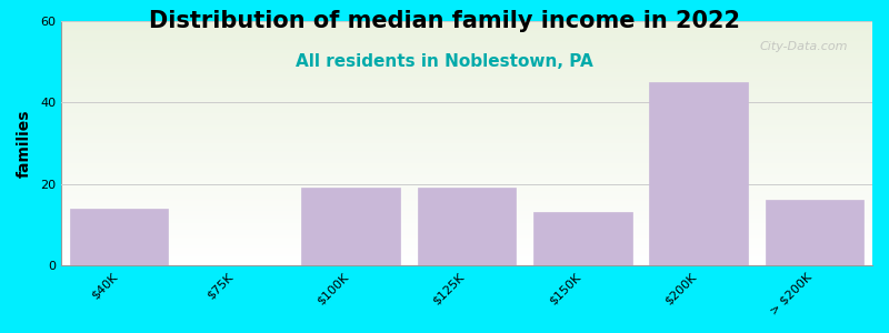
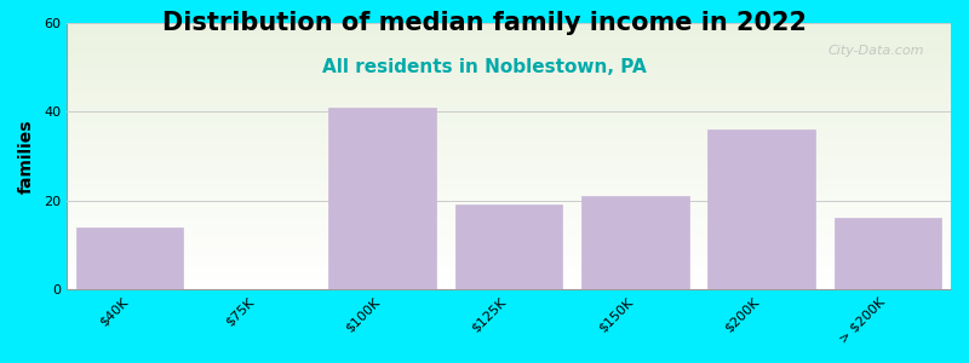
$100K: 19 -> 41
$150K: 13 -> 21
$200K: 45 -> 36
